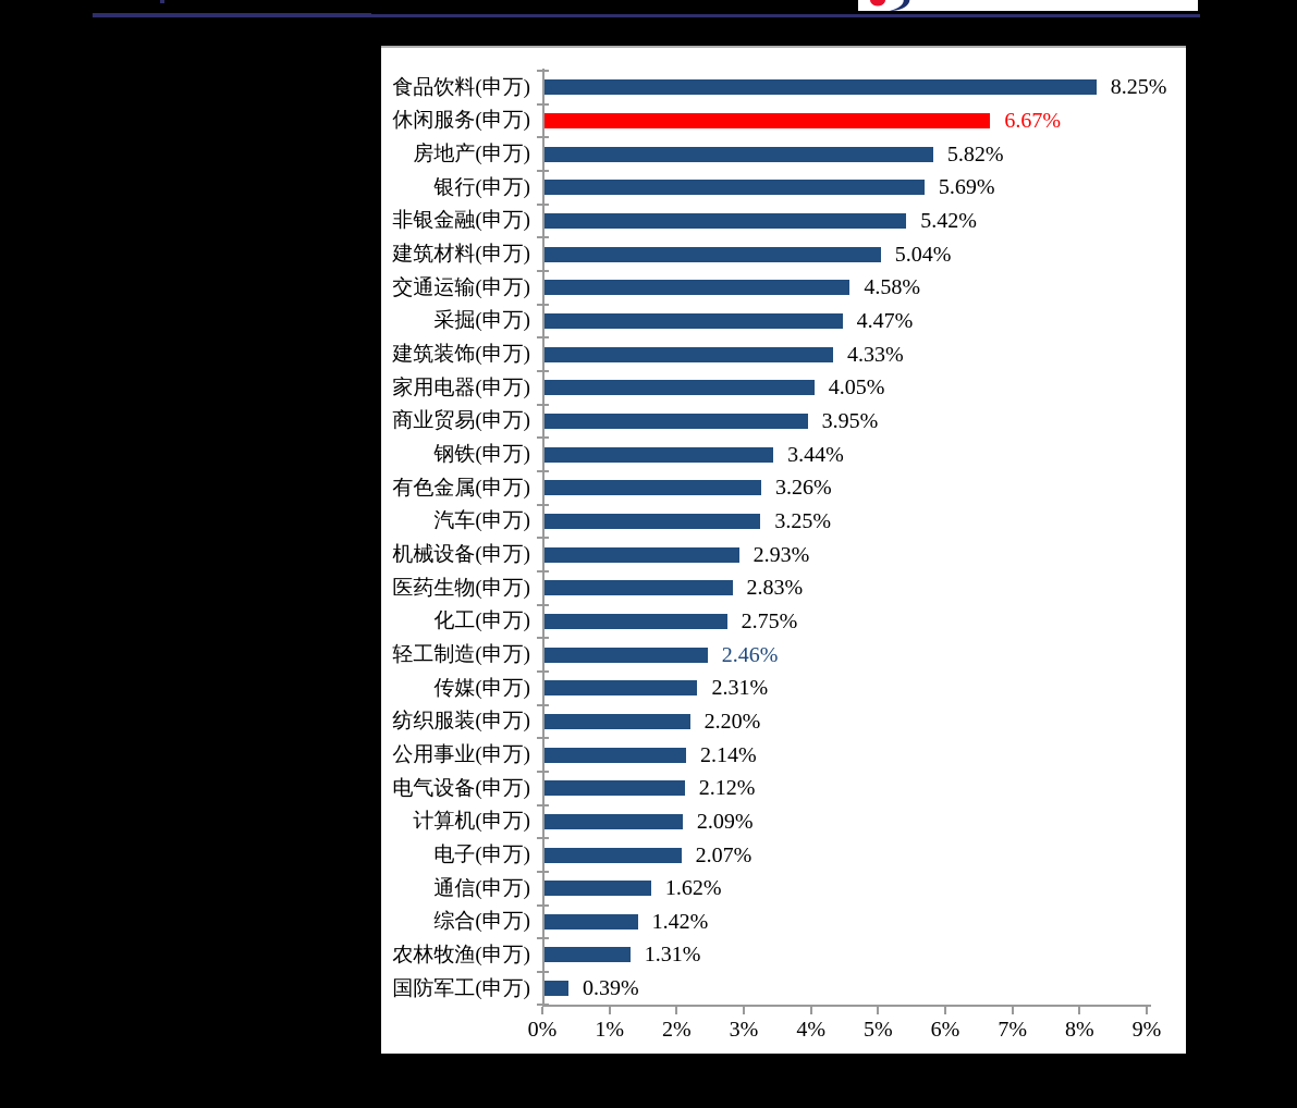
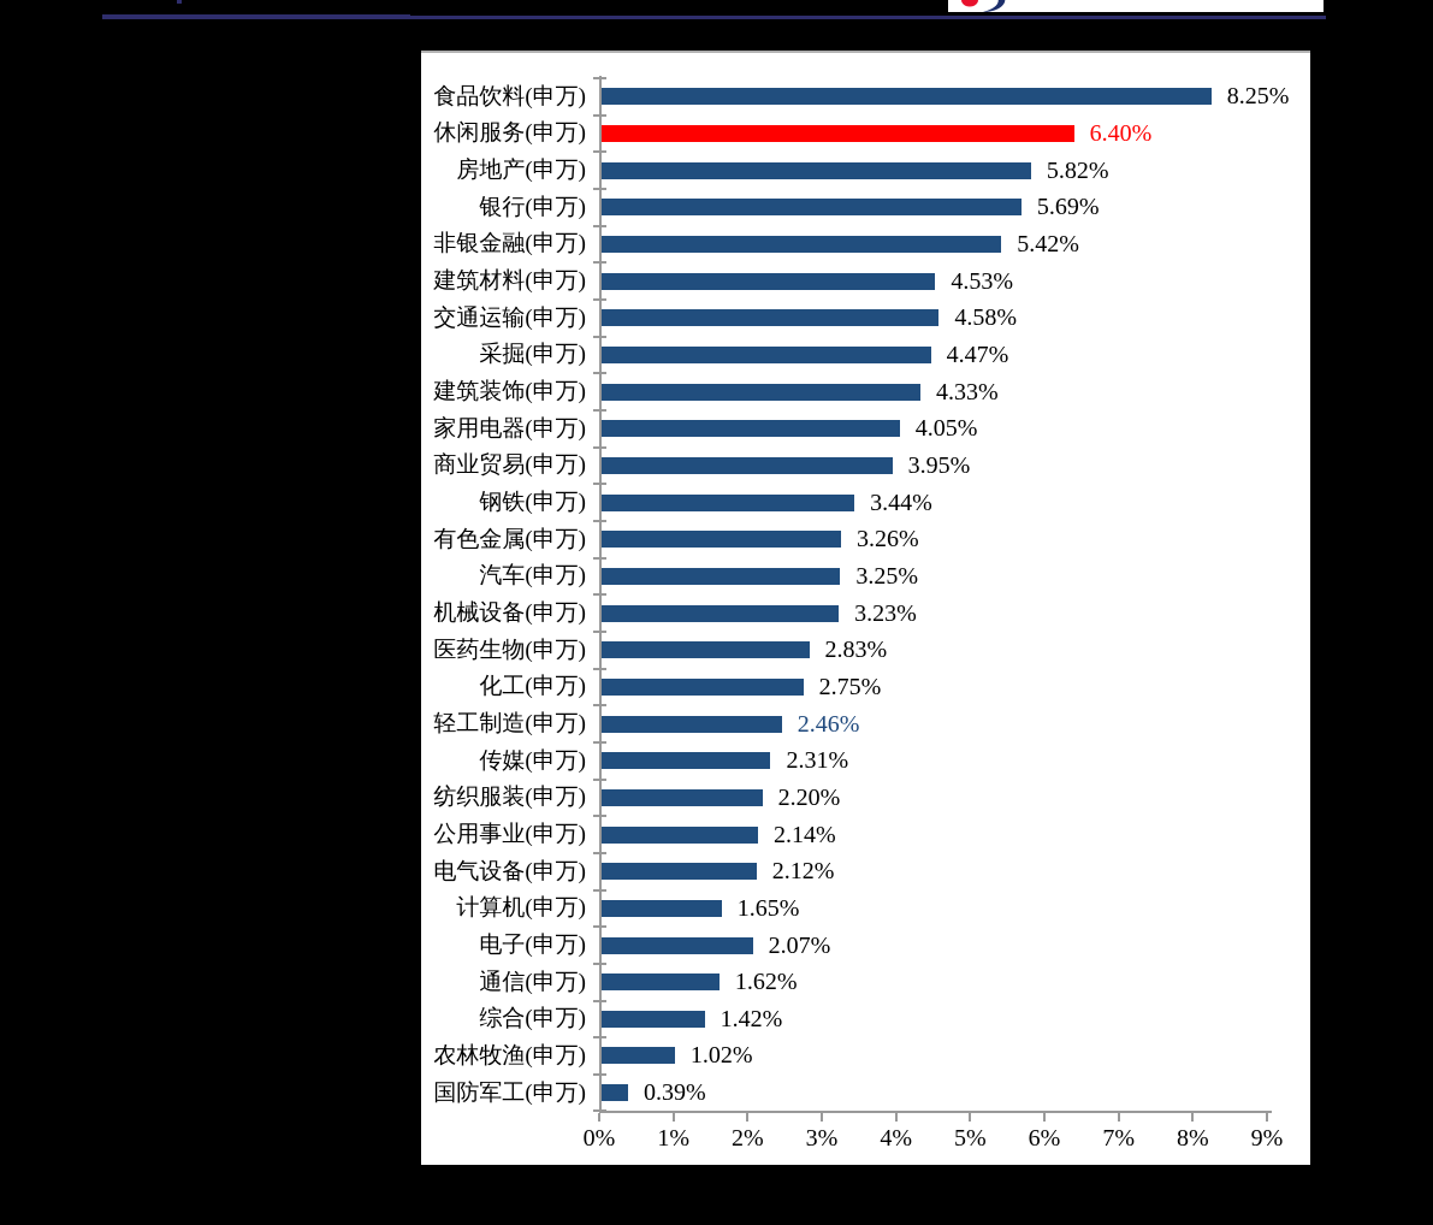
休闲服务(申万): 6.67% -> 6.40%
建筑材料(申万): 5.04% -> 4.53%
机械设备(申万): 2.93% -> 3.23%
计算机(申万): 2.09% -> 1.65%
农林牧渔(申万): 1.31% -> 1.02%
